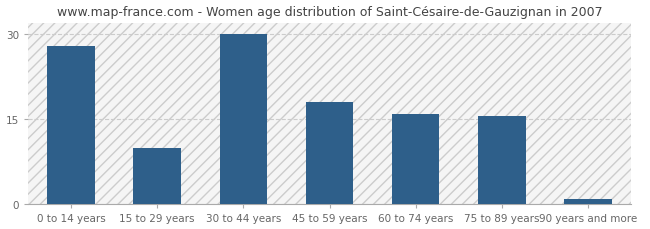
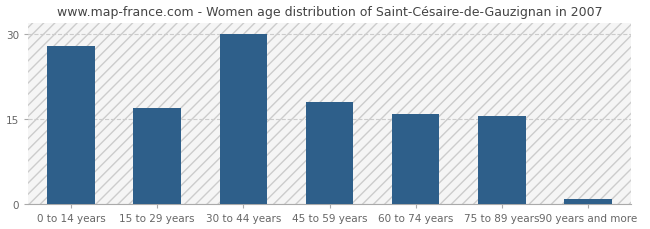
15 to 29 years: 10.0 -> 17.0
